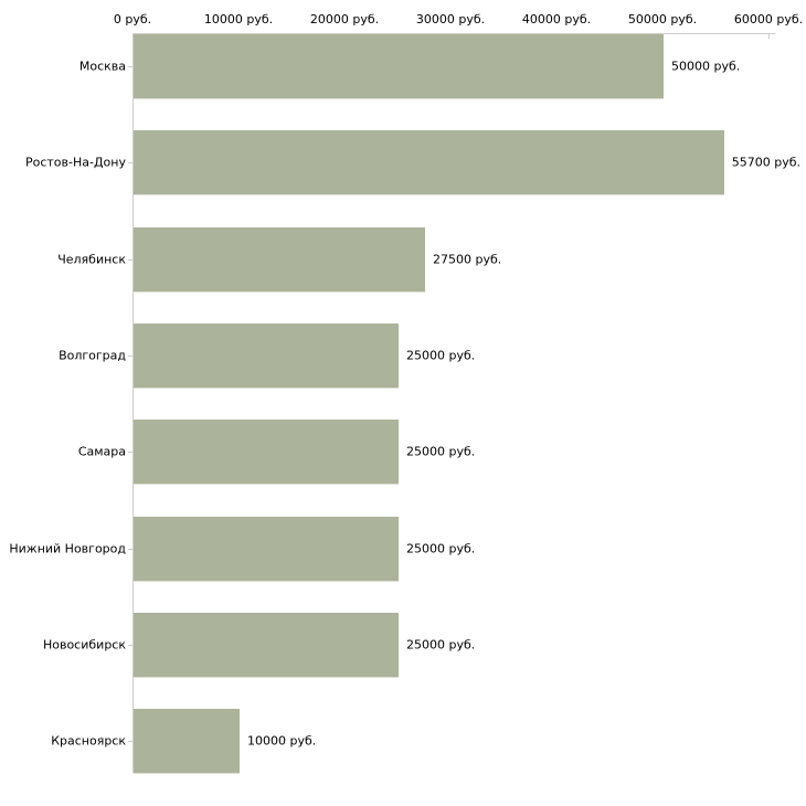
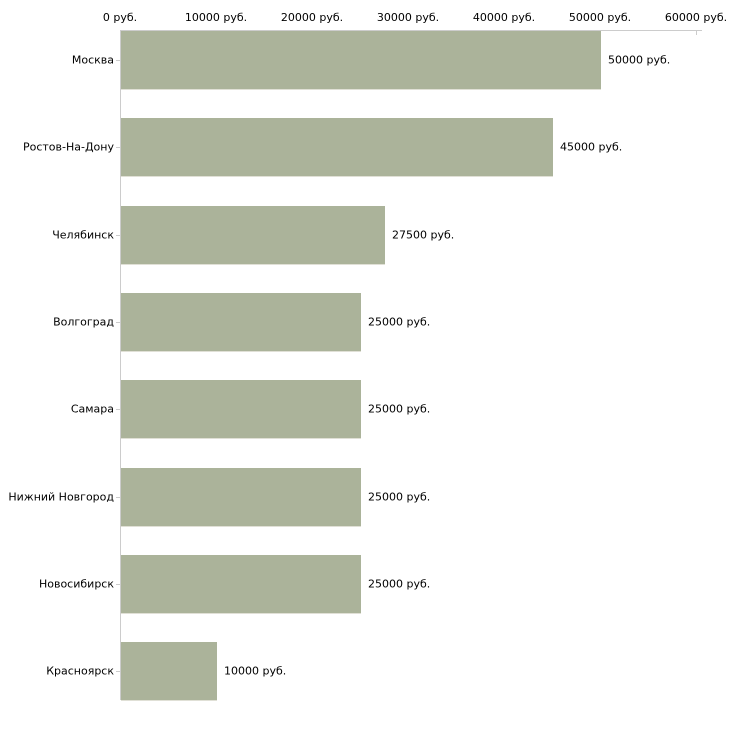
Ростов-На-Дону: 55700 -> 45000
